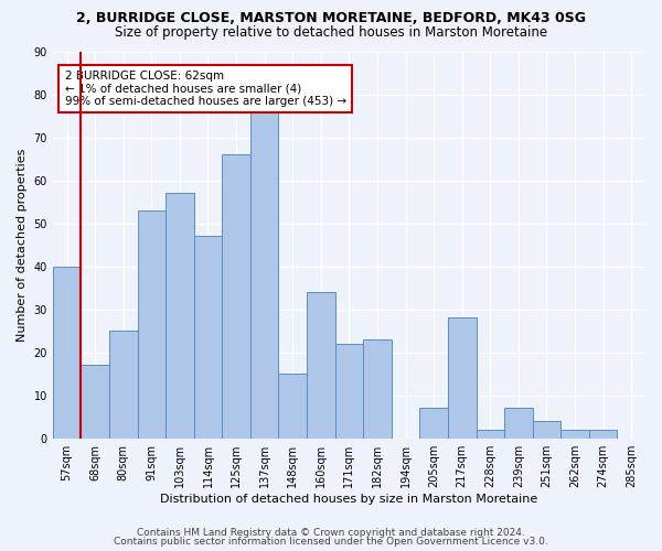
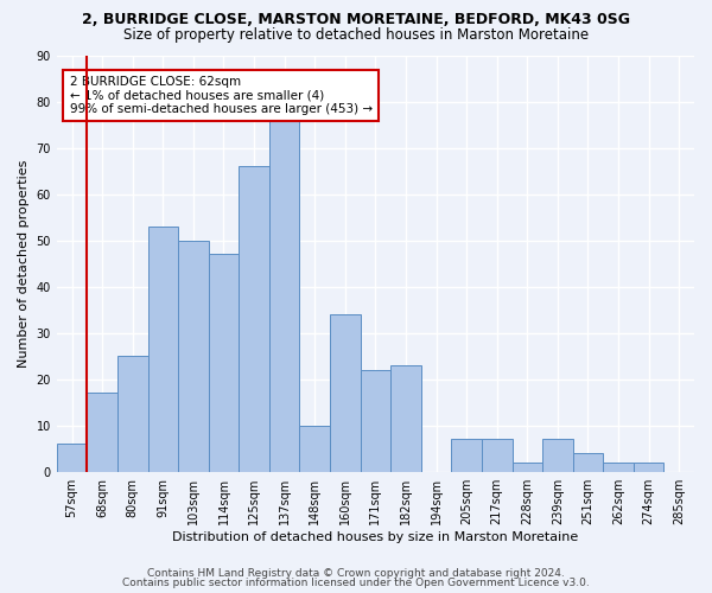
57sqm: 40 -> 6
103sqm: 57 -> 50
148sqm: 15 -> 10
217sqm: 28 -> 7
